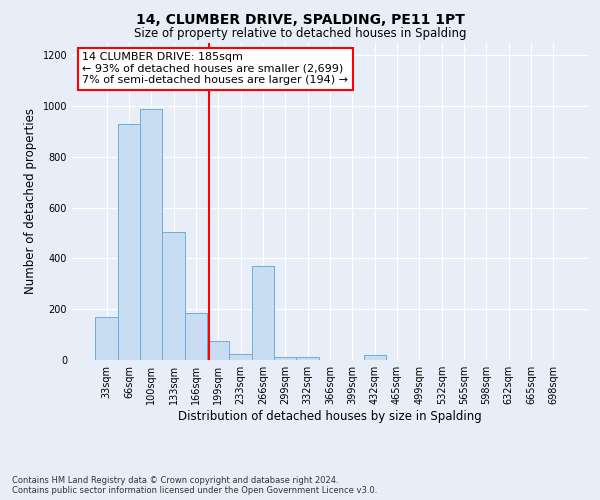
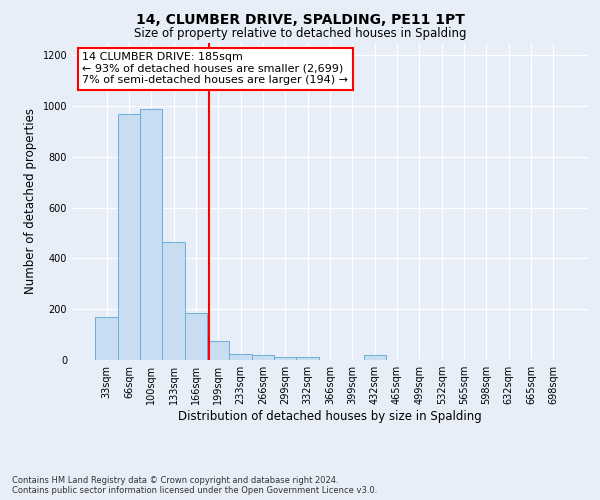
66sqm: 930 -> 968
133sqm: 505 -> 465
266sqm: 370 -> 18
